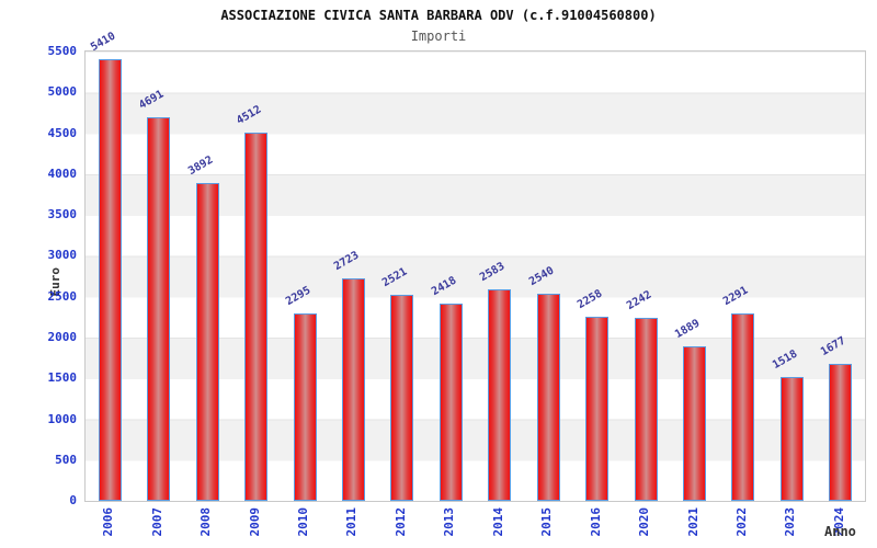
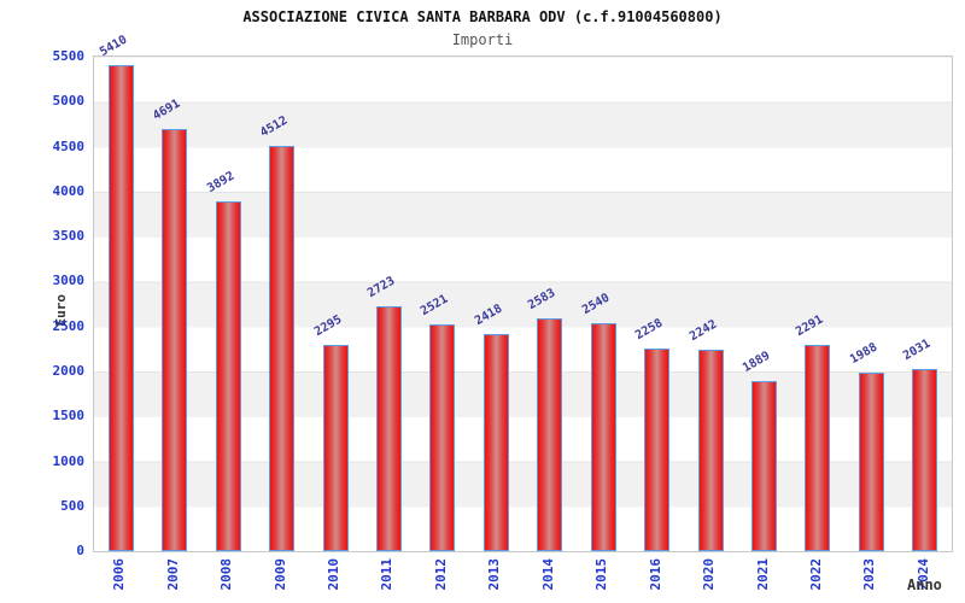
2023: 1518 -> 1988
2024: 1677 -> 2031
